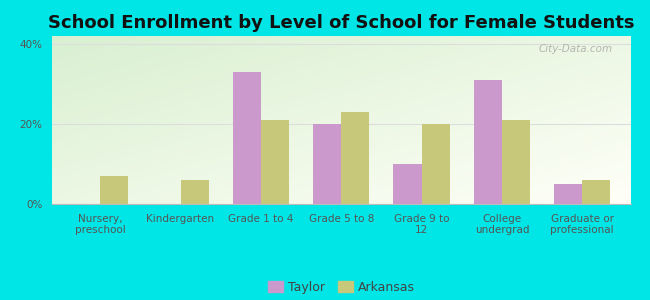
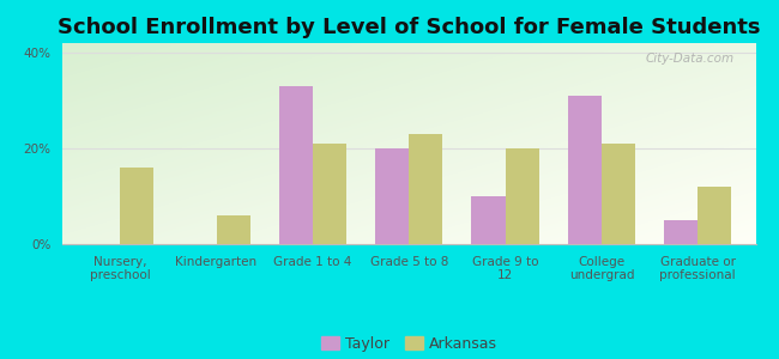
Arkansas/Nursery, preschool: 7% -> 16%
Arkansas/Graduate or professional: 6% -> 12%
